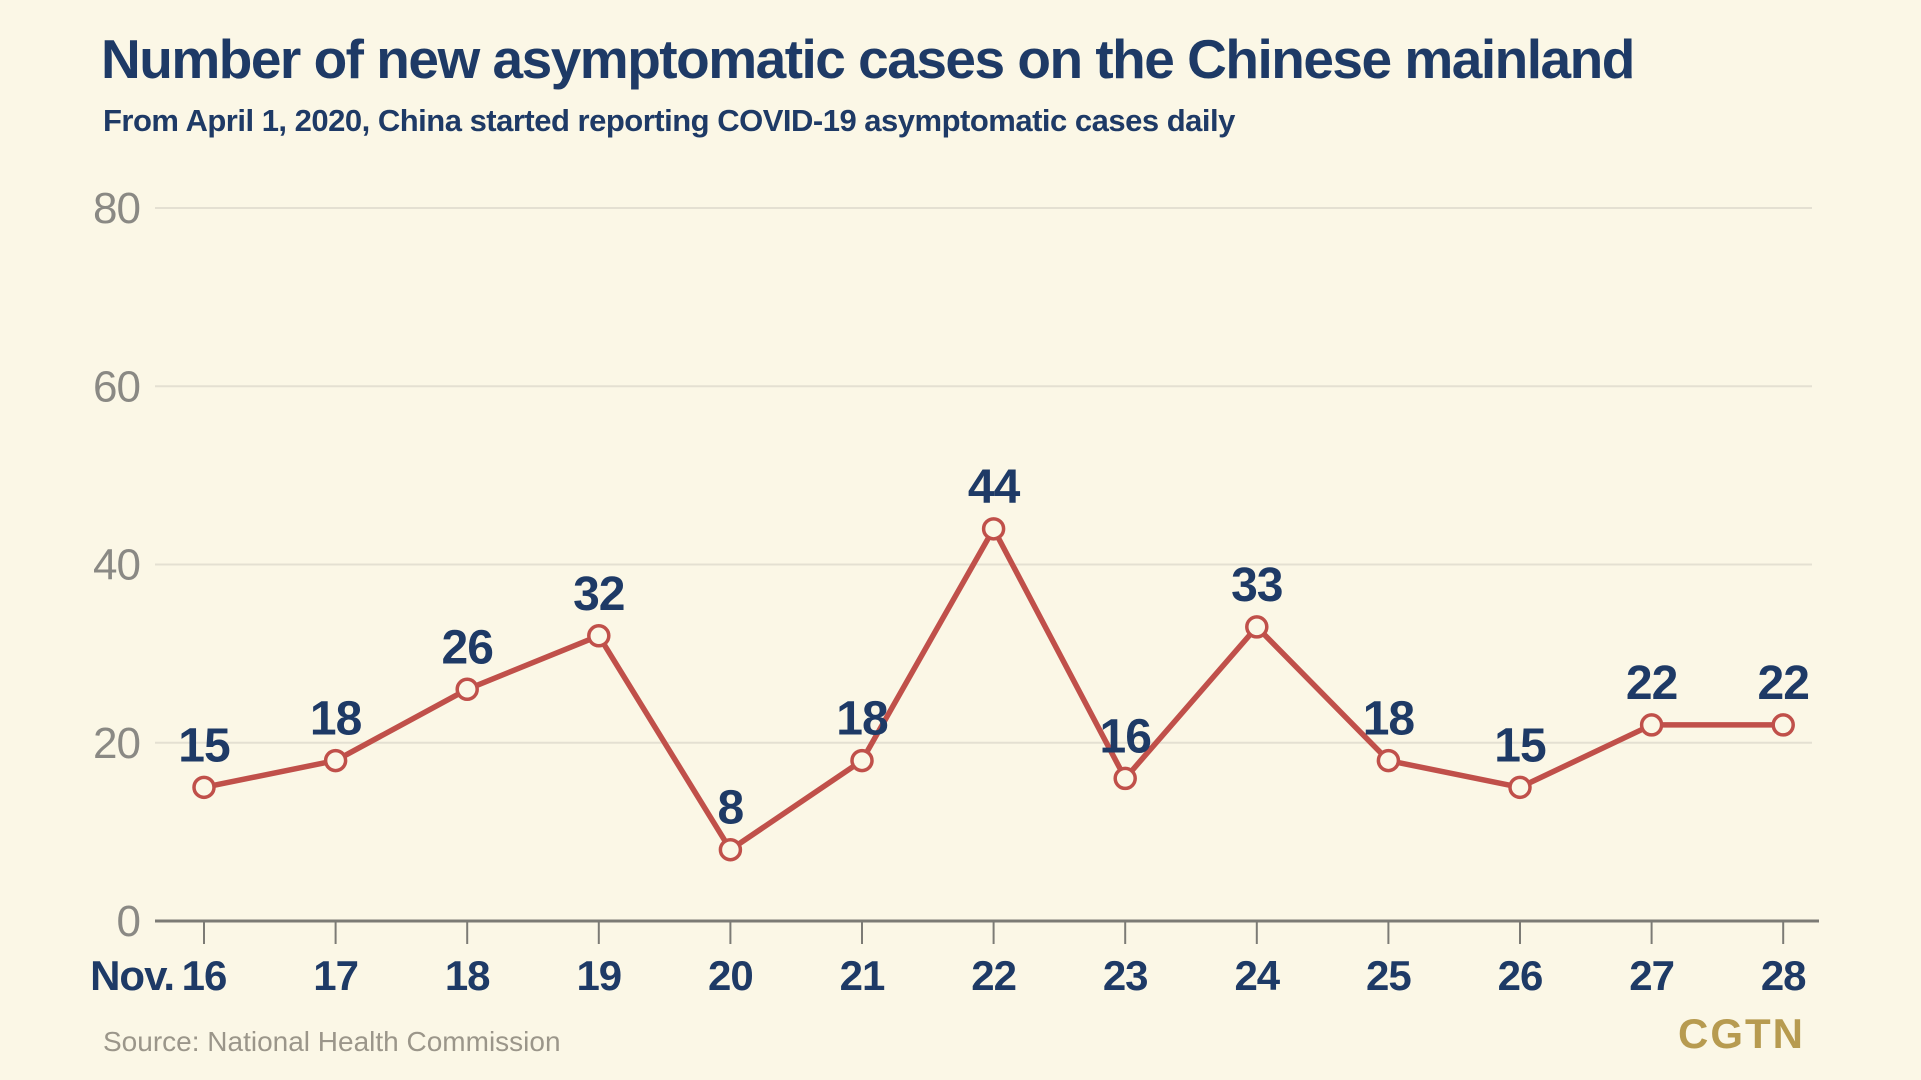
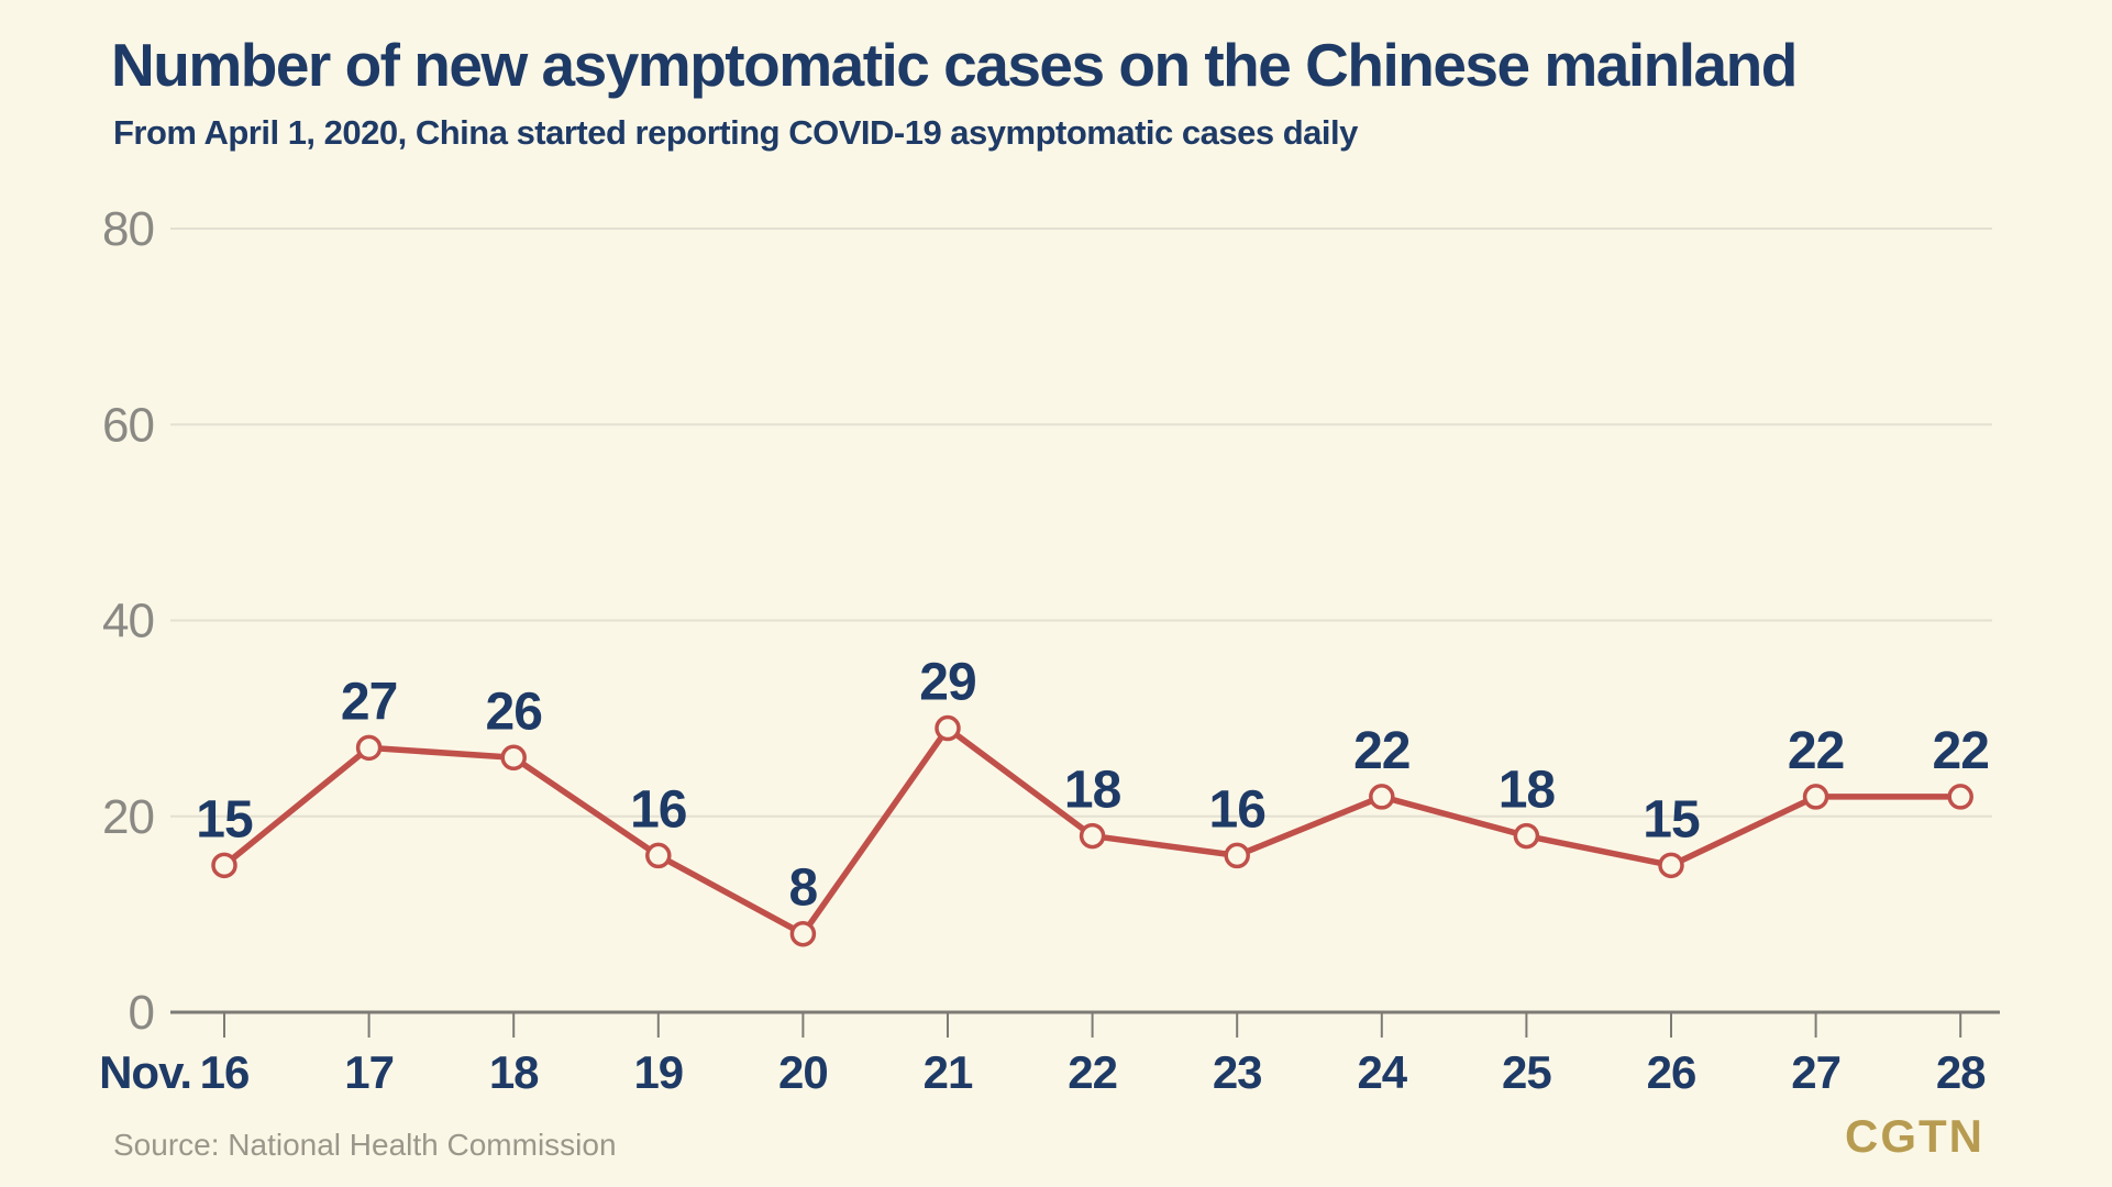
17: 18 -> 27
19: 32 -> 16
21: 18 -> 29
22: 44 -> 18
24: 33 -> 22
